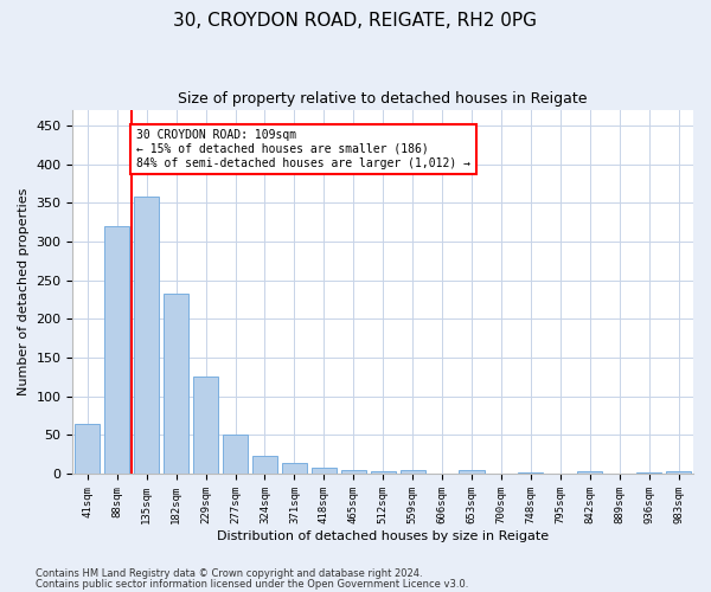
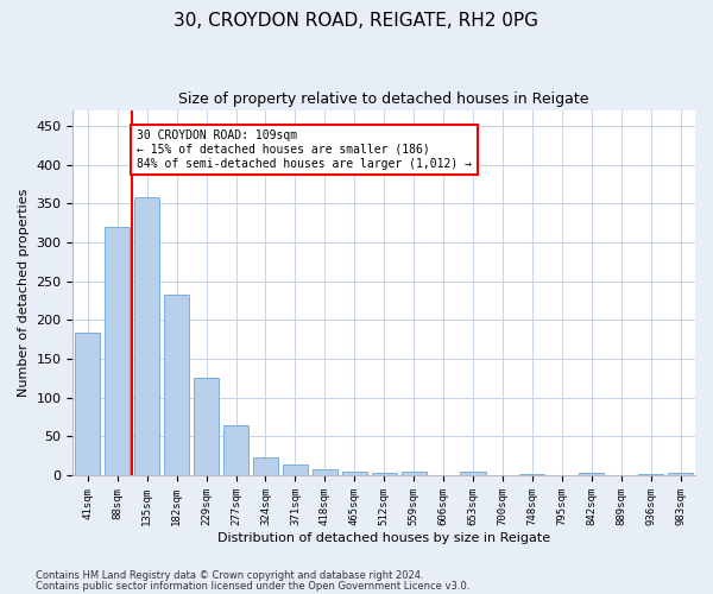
41sqm: 65 -> 184
277sqm: 50 -> 64
